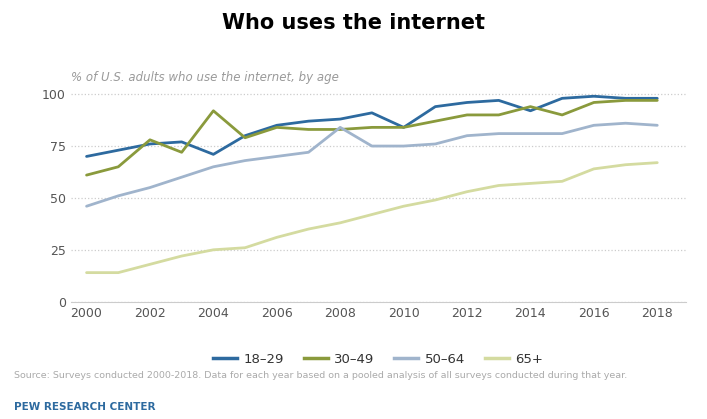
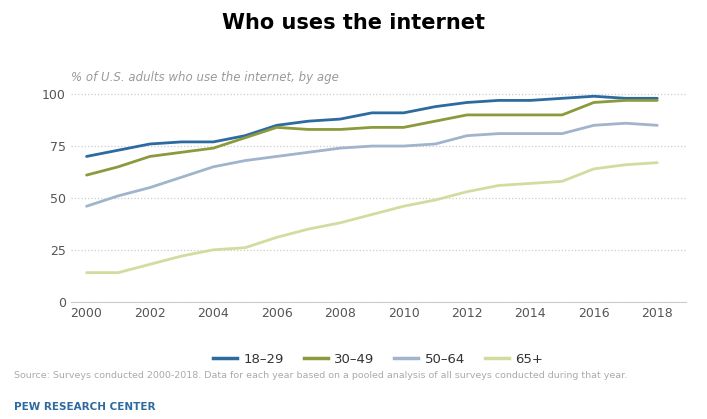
30–49/2002: 78 -> 70
18–29/2004: 71 -> 77
30–49/2004: 92 -> 74
50–64/2008: 84 -> 74
18–29/2010: 84 -> 91
18–29/2014: 92 -> 97
30–49/2014: 94 -> 90
